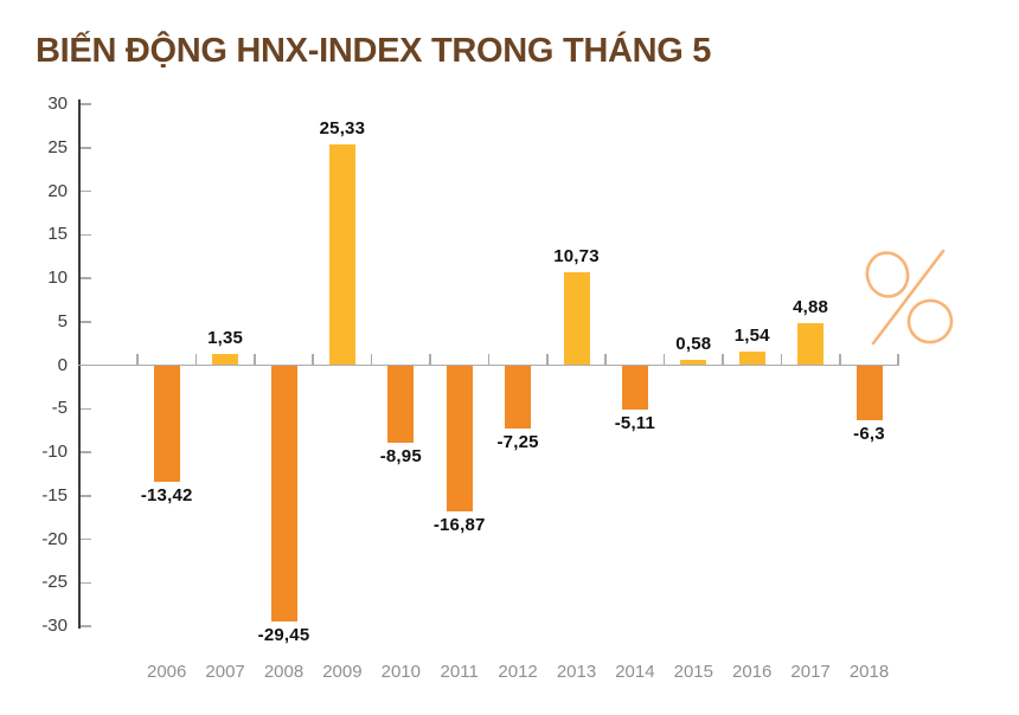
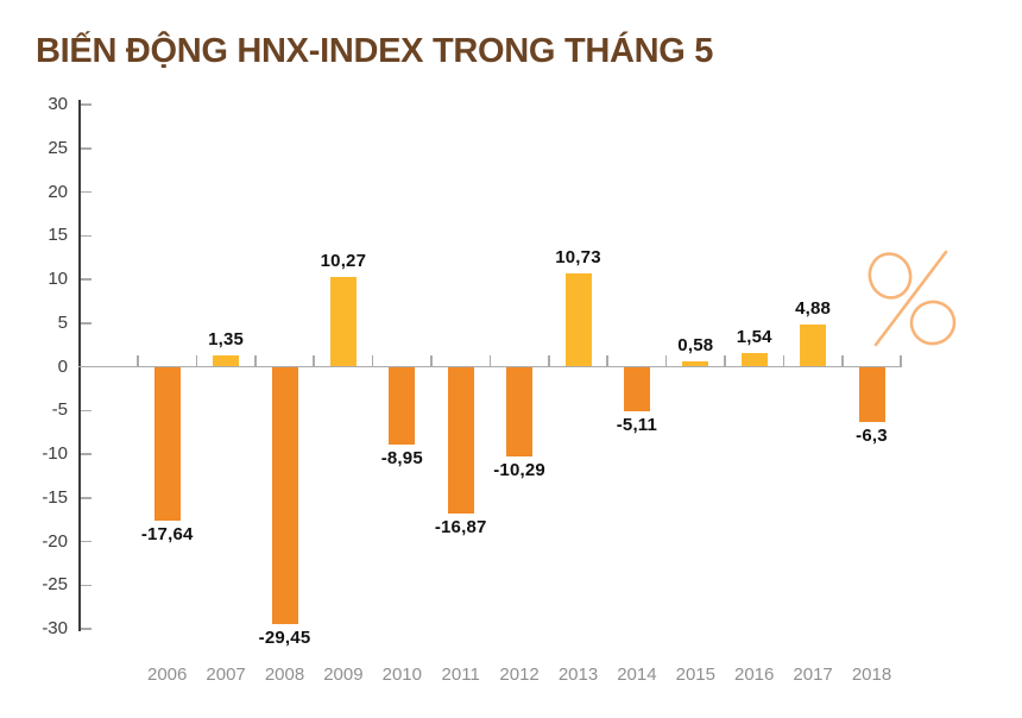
2006: -13,42 -> -17,64
2009: 25,33 -> 10,27
2012: -7,25 -> -10,29
